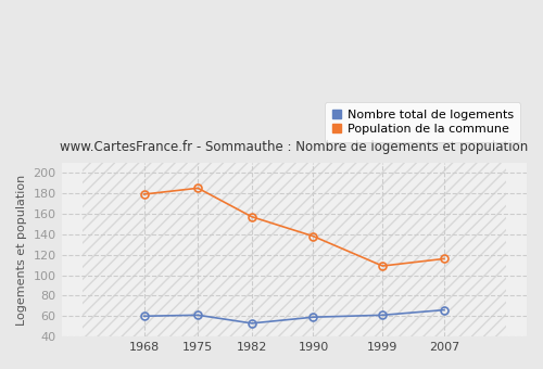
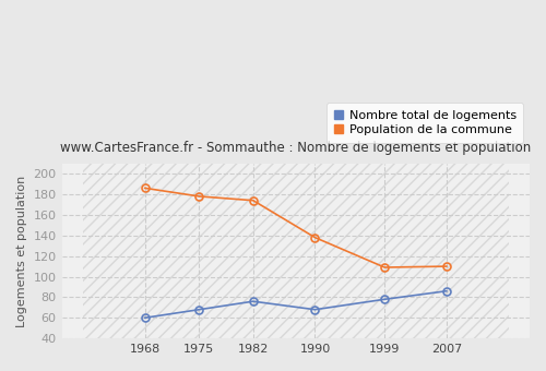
Population de la commune/1968: 179 -> 186
Nombre total de logements/1975: 61 -> 68
Population de la commune/1975: 185 -> 178
Nombre total de logements/1982: 53 -> 76
Population de la commune/1982: 157 -> 174
Nombre total de logements/1990: 59 -> 68
Nombre total de logements/1999: 61 -> 78
Nombre total de logements/2007: 66 -> 86
Population de la commune/2007: 116 -> 110
